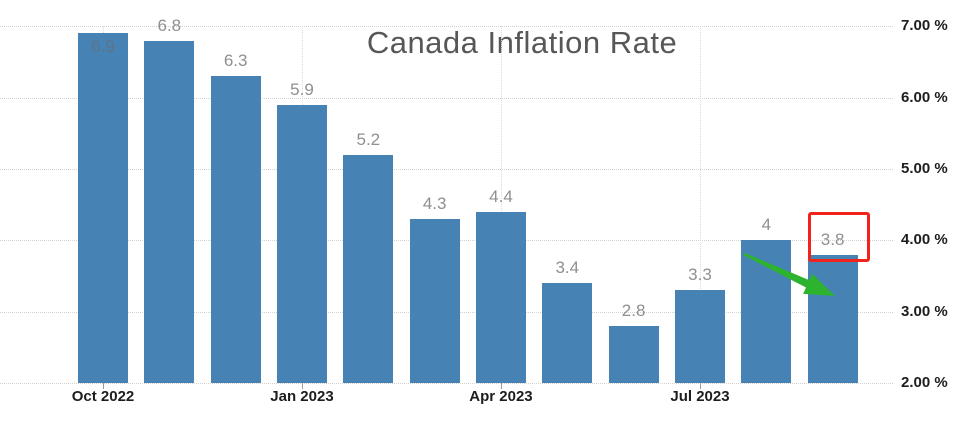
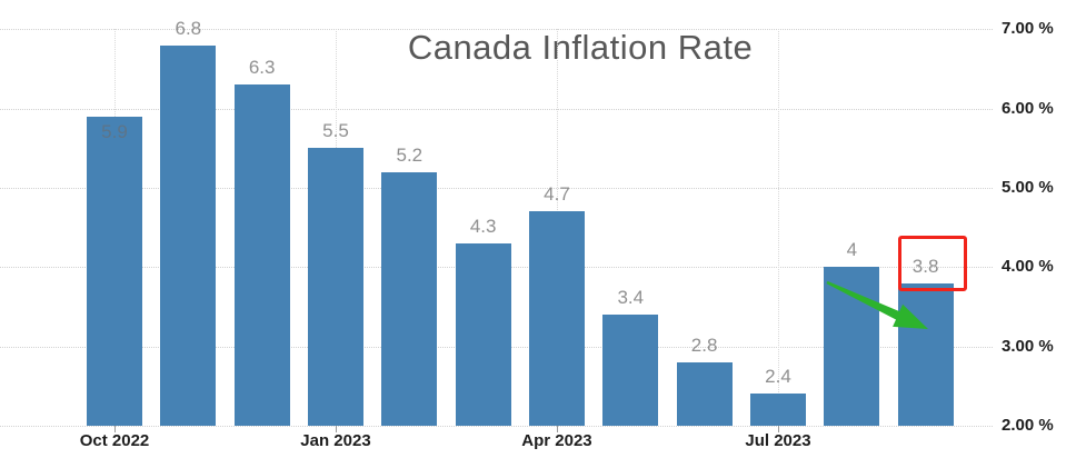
Oct 2022: 6.9 -> 5.9
Jan 2023: 5.9 -> 5.5
Apr 2023: 4.4 -> 4.7
Jul 2023: 3.3 -> 2.4
